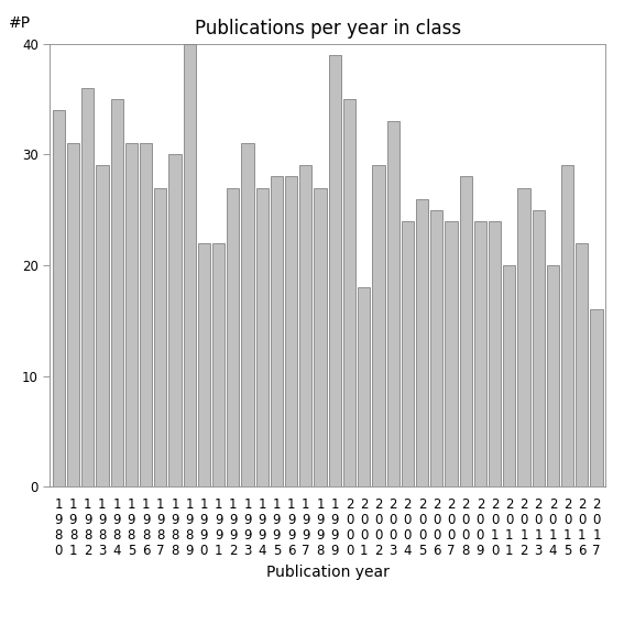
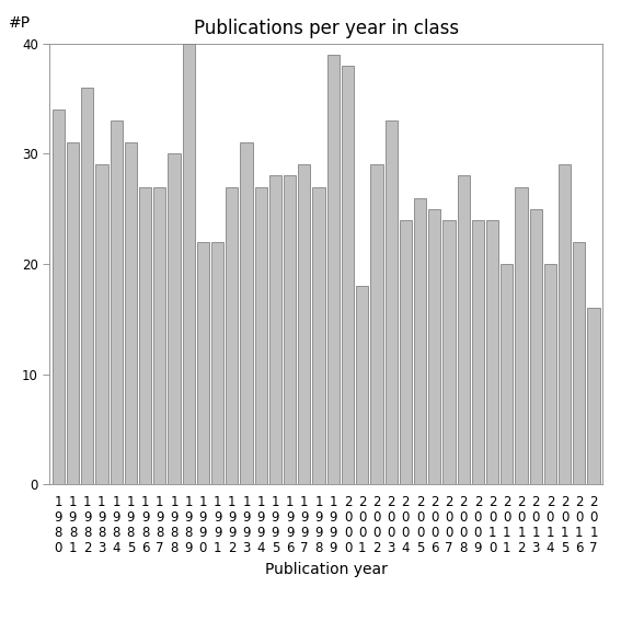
1 9 8 4: 35 -> 33
1 9 8 6: 31 -> 27
2 0 0 0: 35 -> 38
